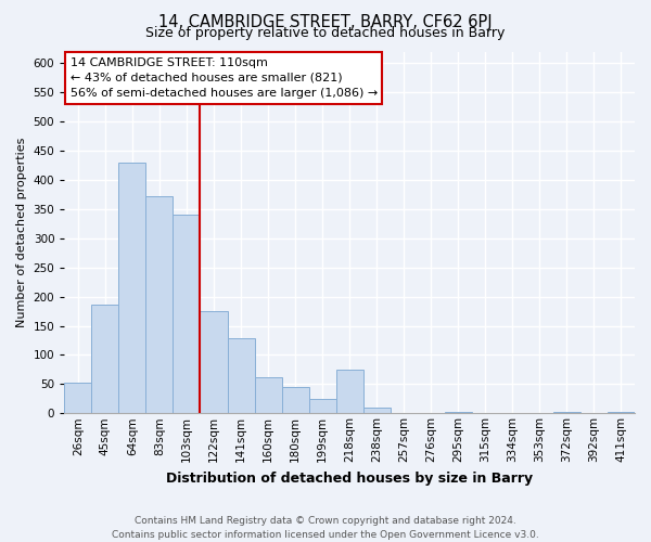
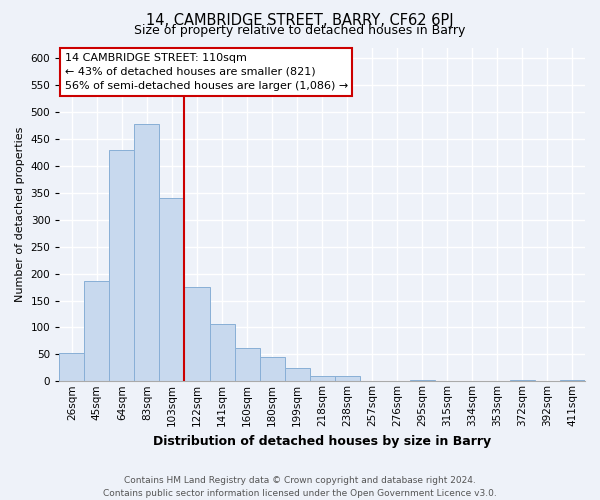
83sqm: 372 -> 477
141sqm: 128 -> 107
218sqm: 74 -> 10
